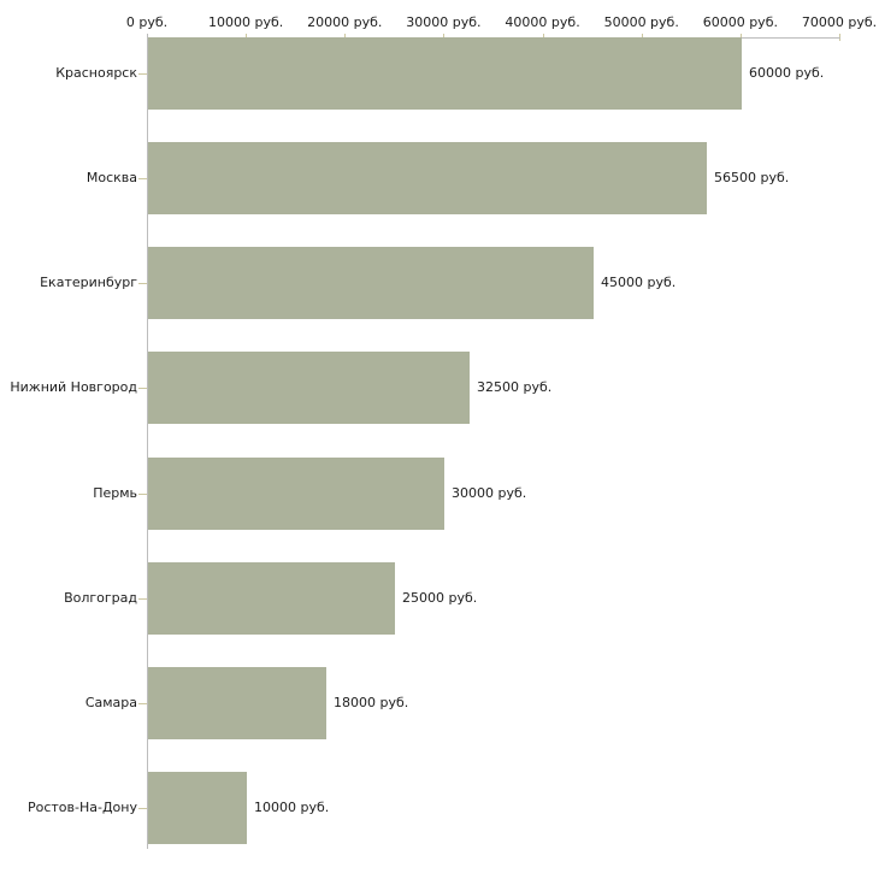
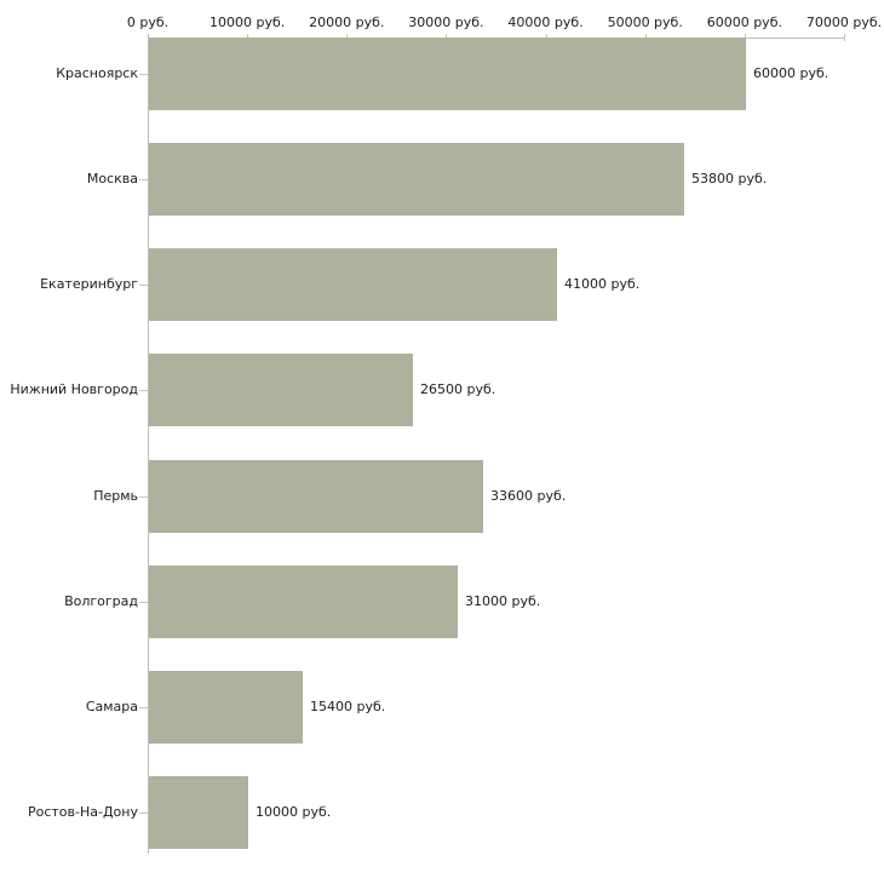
Москва: 56500 -> 53800
Екатеринбург: 45000 -> 41000
Нижний Новгород: 32500 -> 26500
Пермь: 30000 -> 33600
Волгоград: 25000 -> 31000
Самара: 18000 -> 15400
